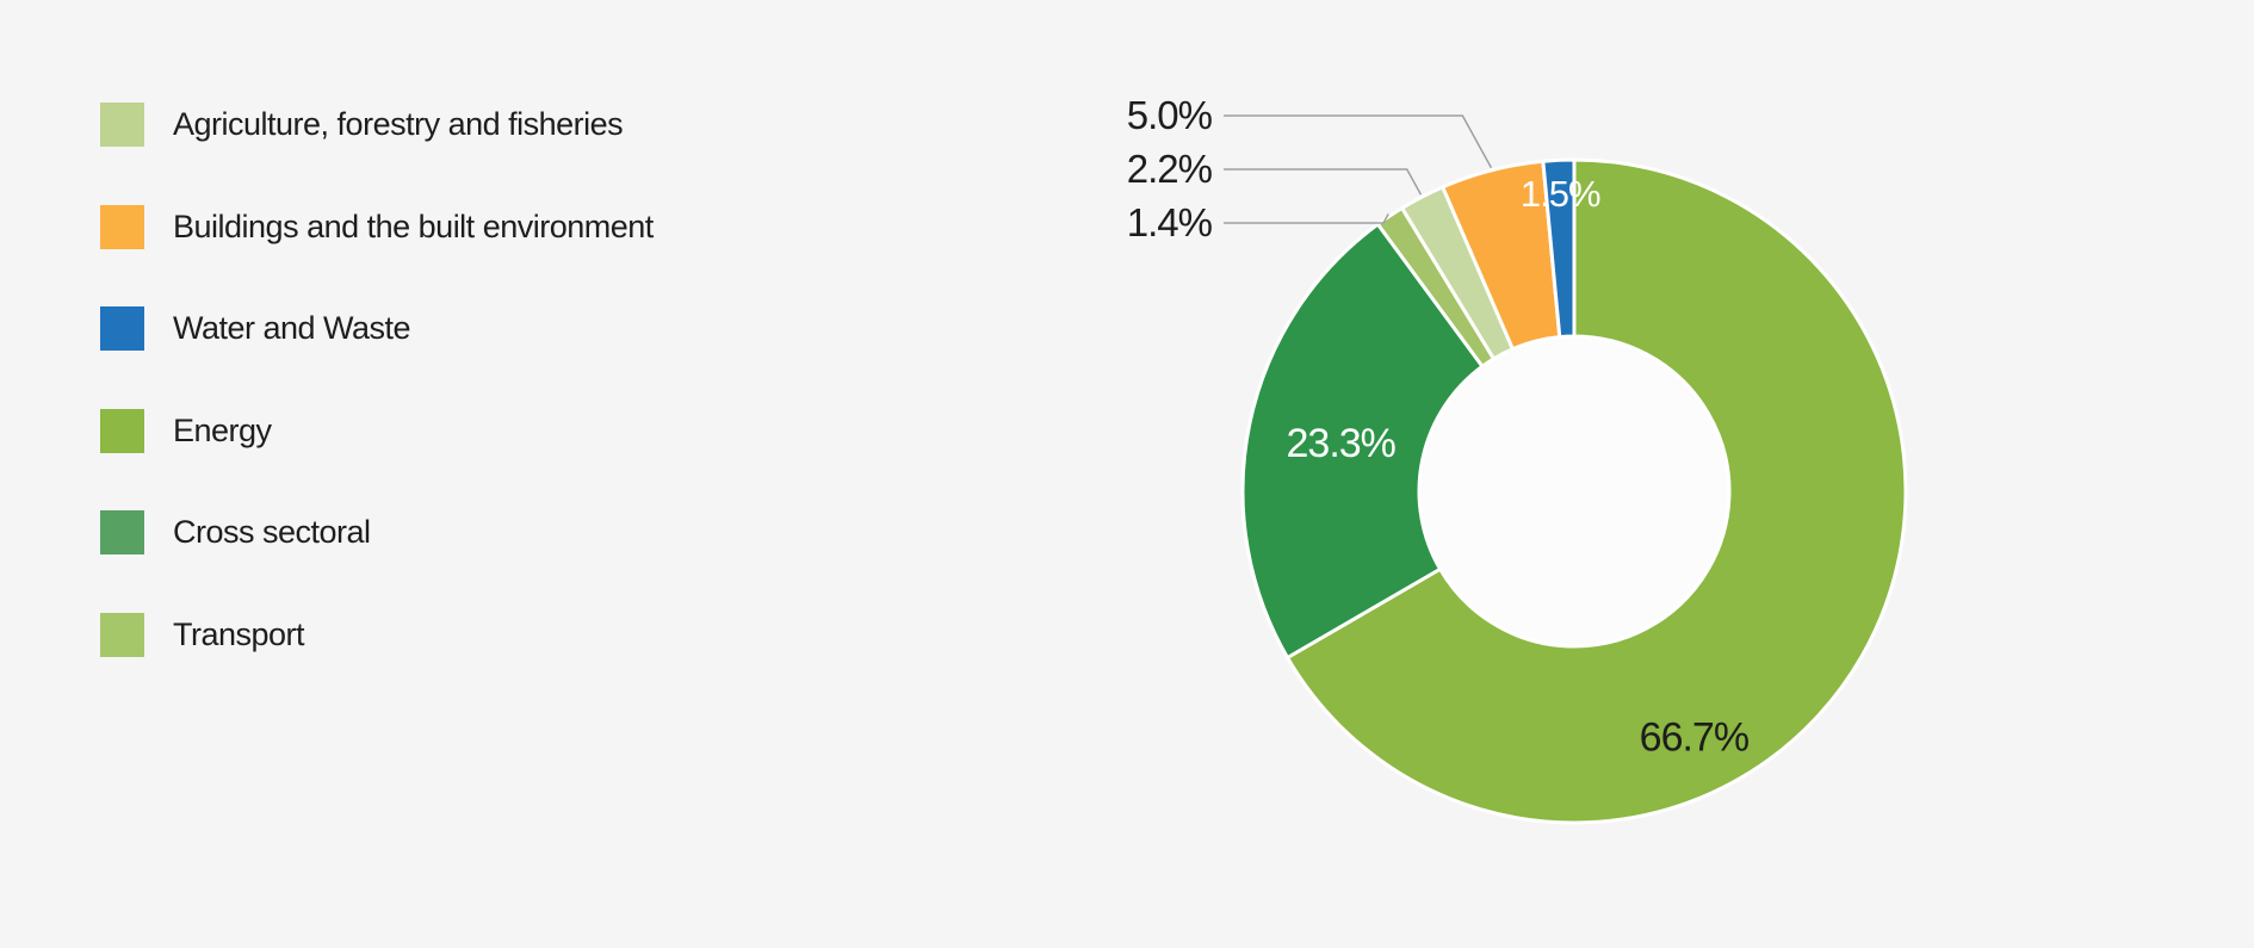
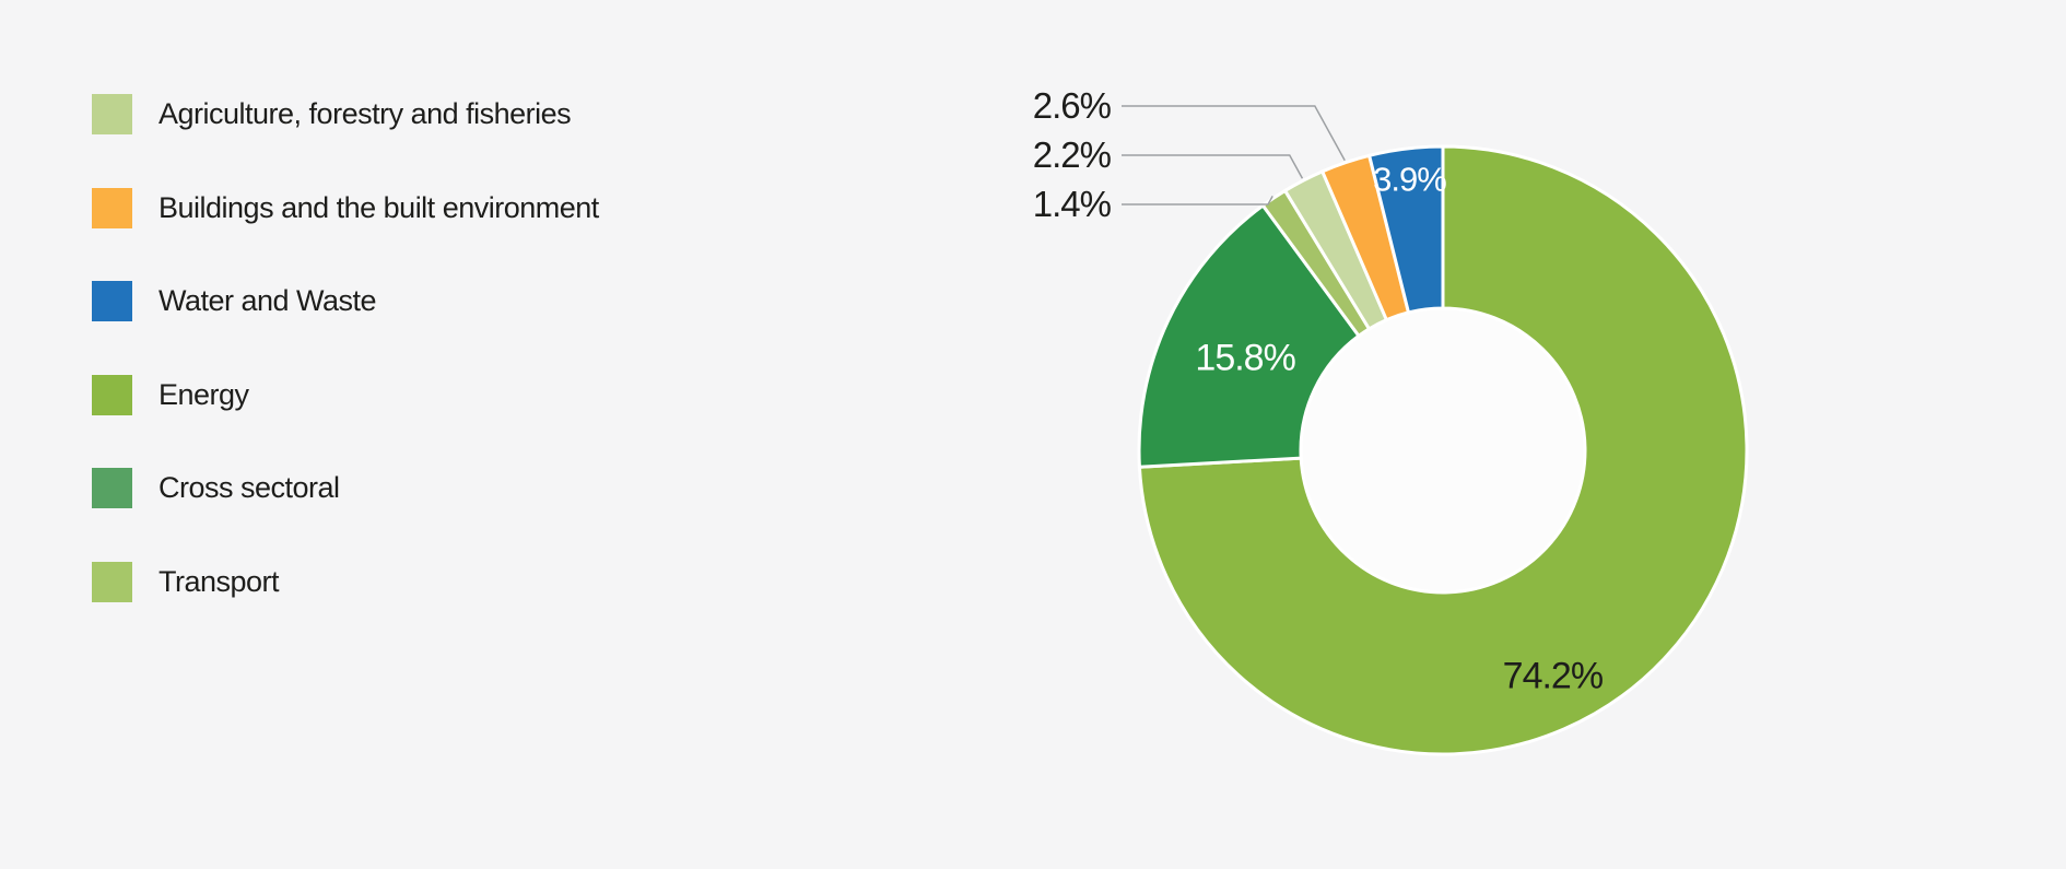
Energy: 66.7% -> 74.2%
Cross sectoral: 23.3% -> 15.8%
Buildings and the built environment: 5.0% -> 2.6%
Water and Waste: 1.5% -> 3.9%
